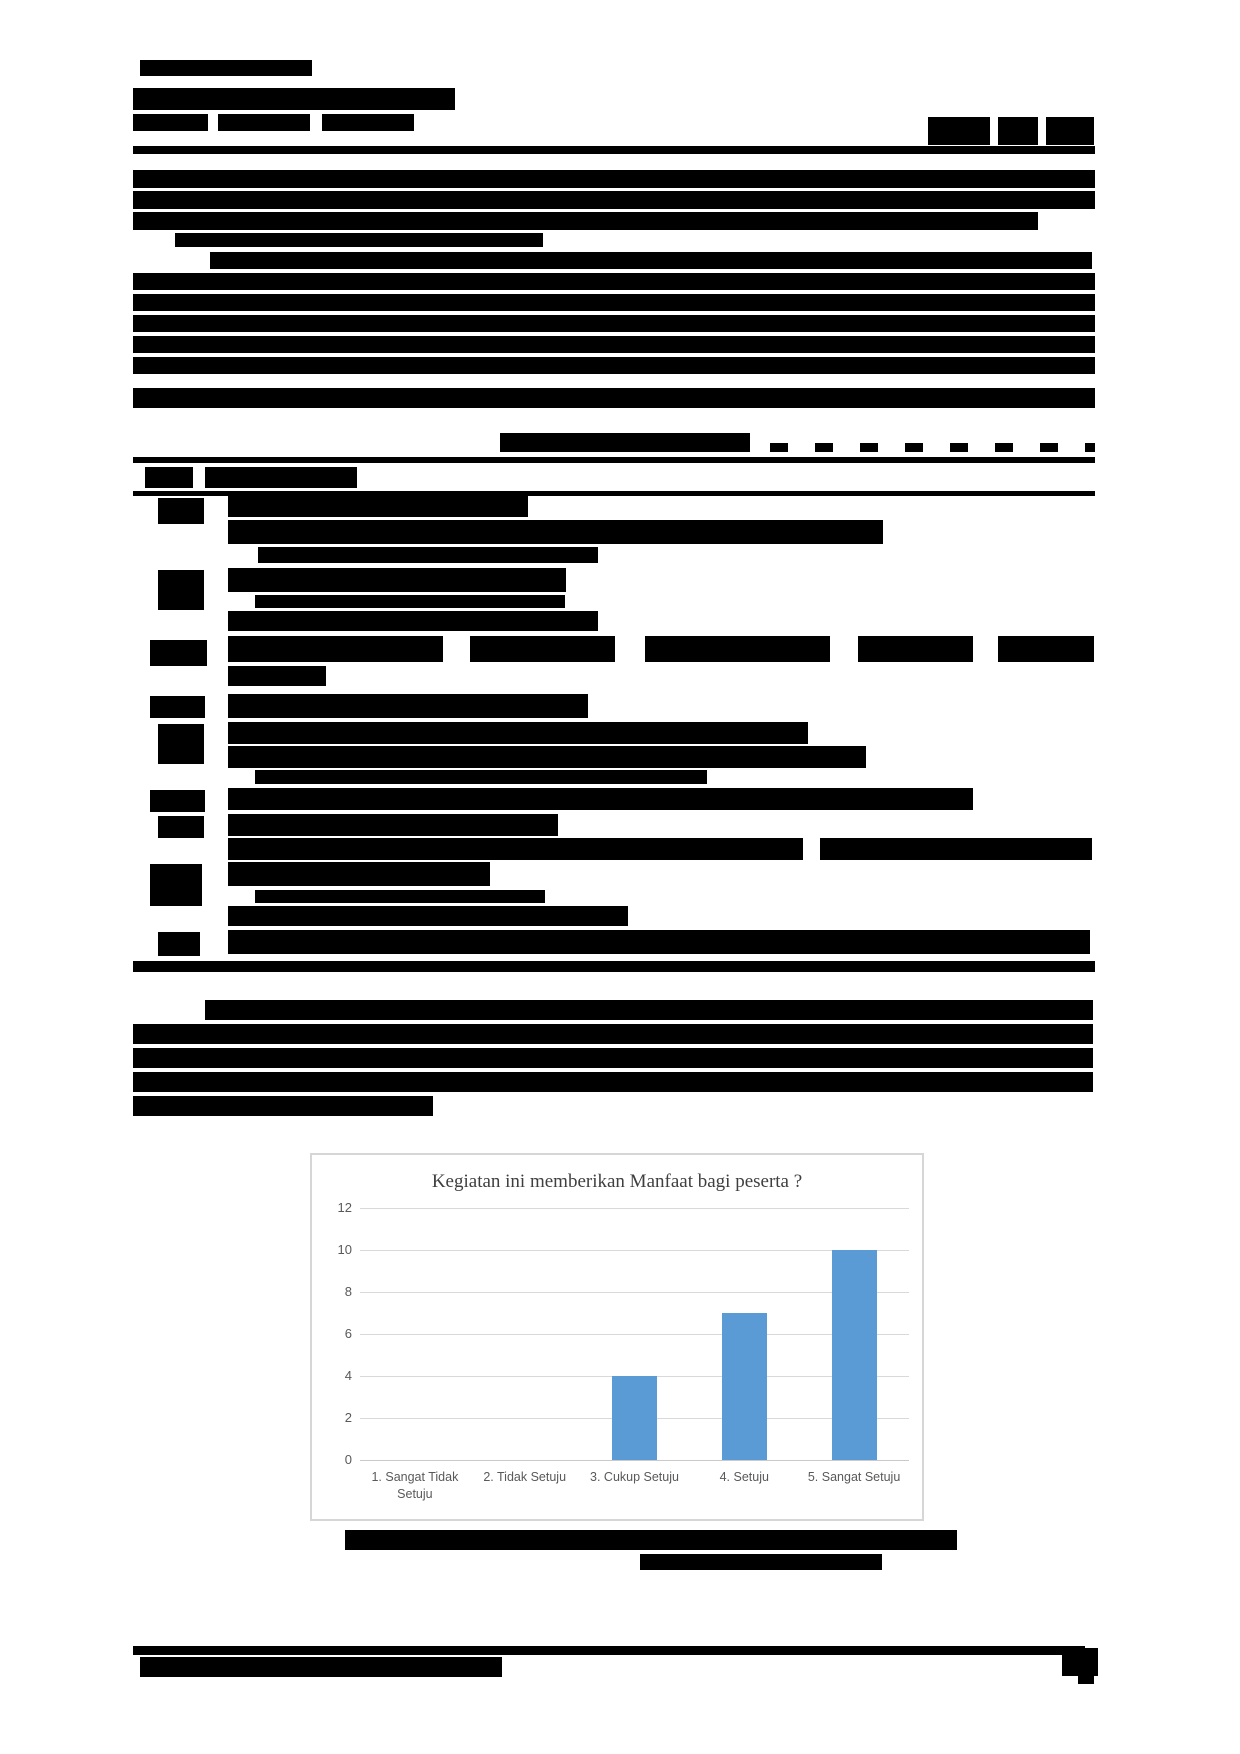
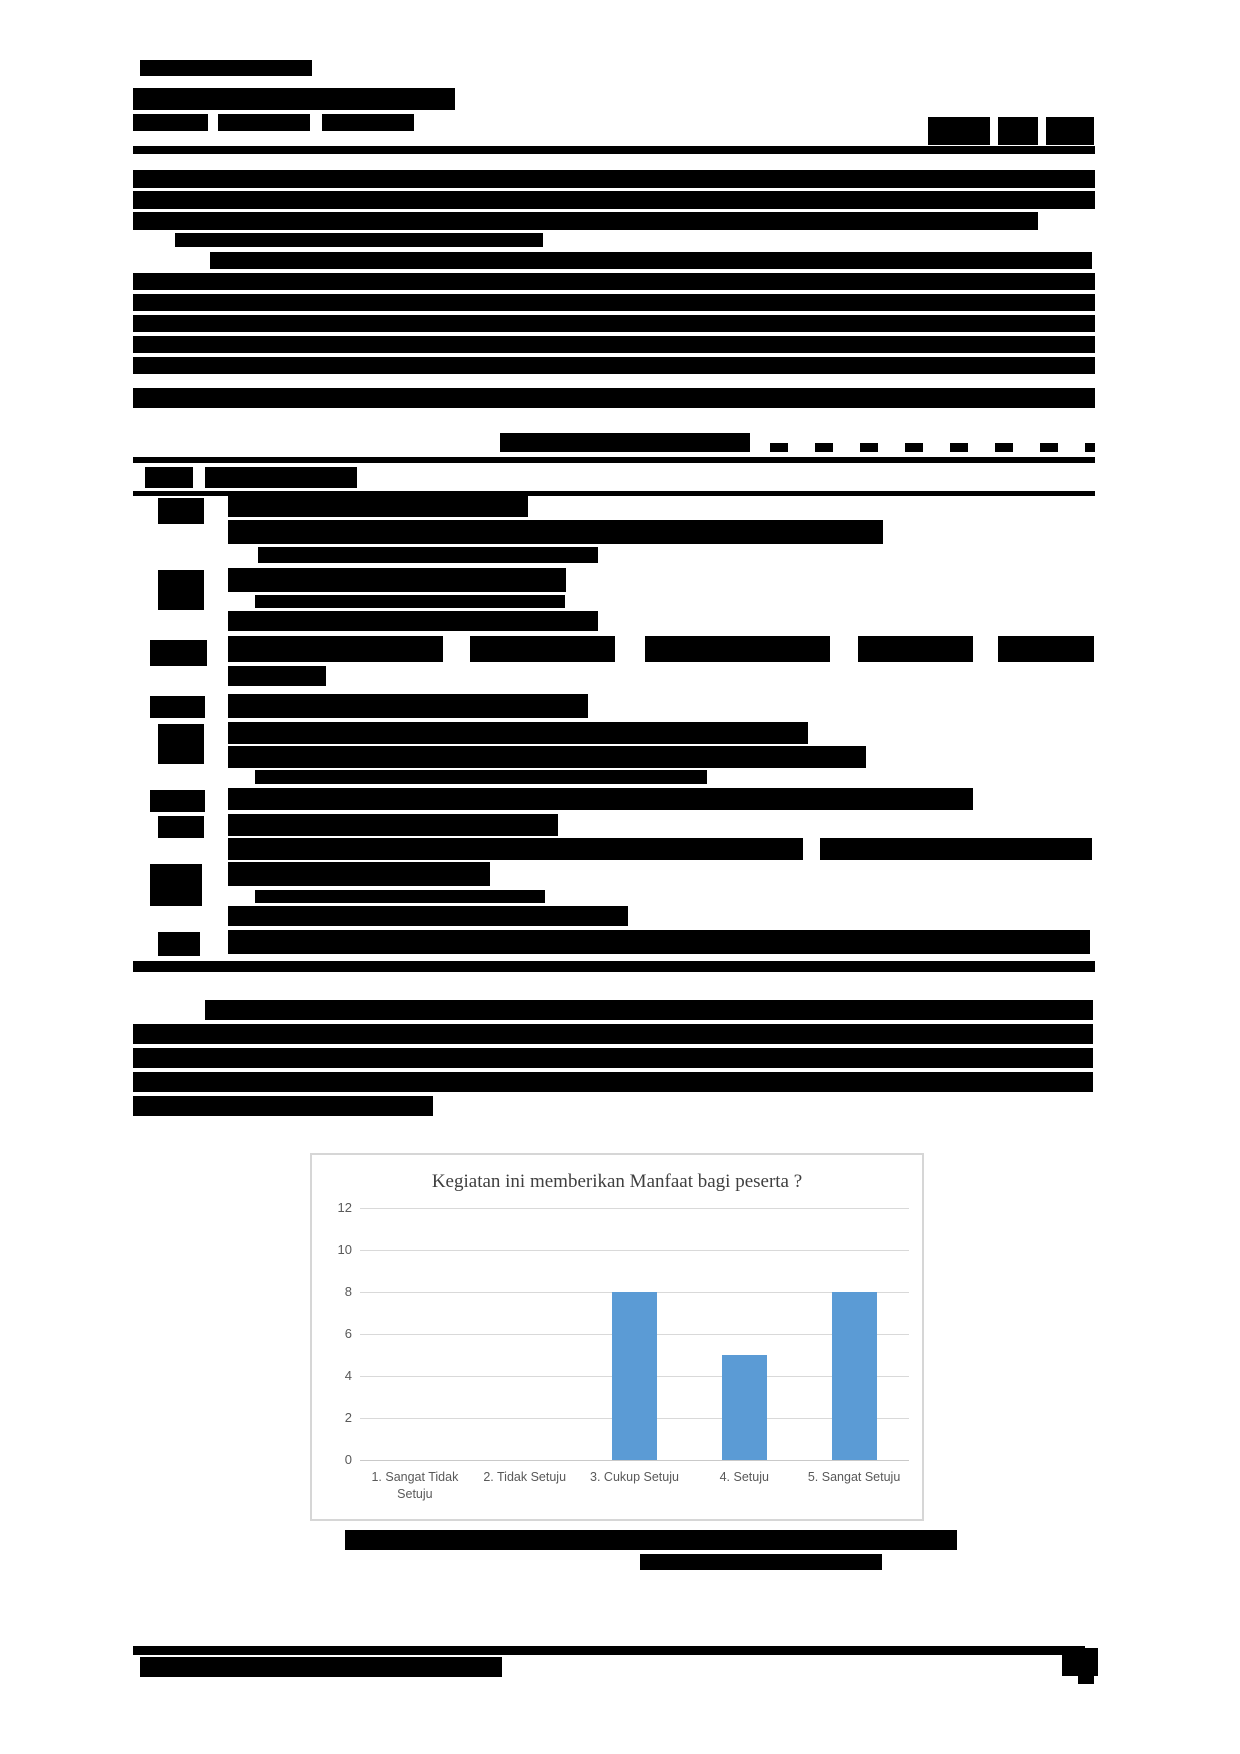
3. Cukup Setuju: 4 -> 8
4. Setuju: 7 -> 5
5. Sangat Setuju: 10 -> 8
